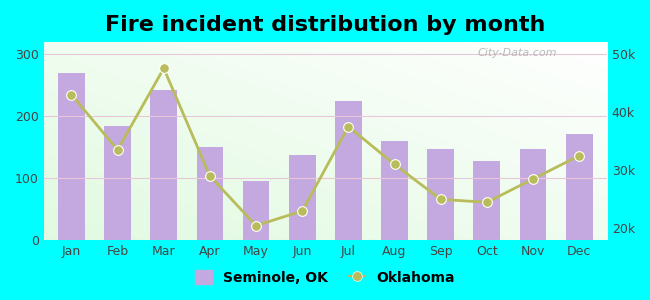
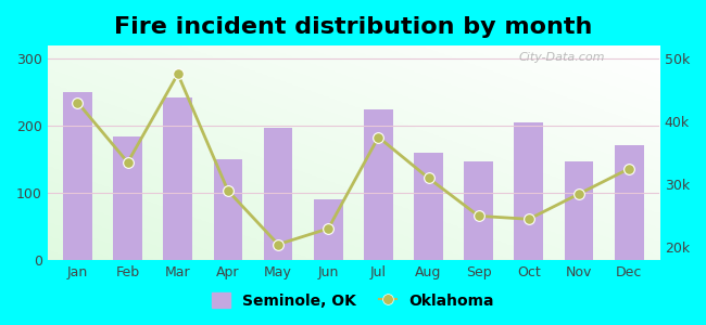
Seminole, OK/Jan: 270 -> 250
Seminole, OK/May: 95 -> 198
Seminole, OK/Jun: 138 -> 90
Seminole, OK/Oct: 128 -> 206
